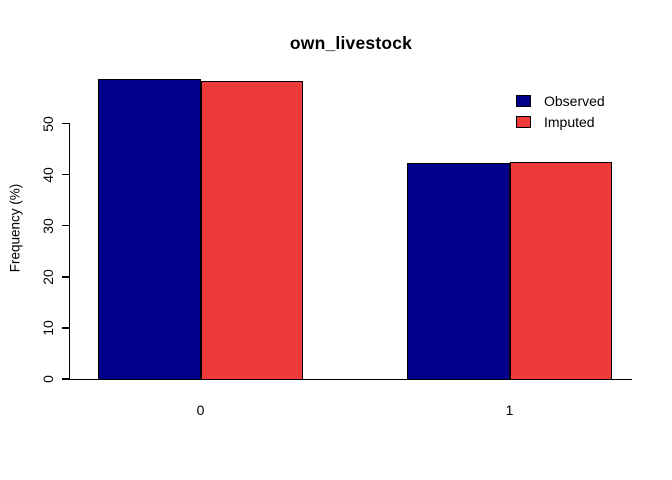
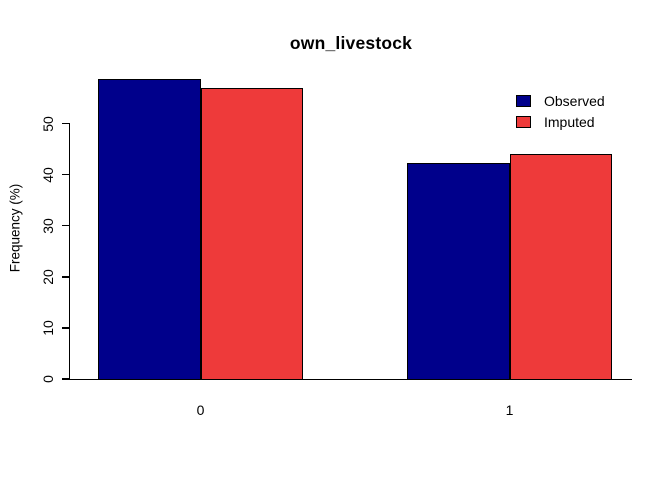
Imputed/0: 58 -> 57
Imputed/1: 42 -> 44
